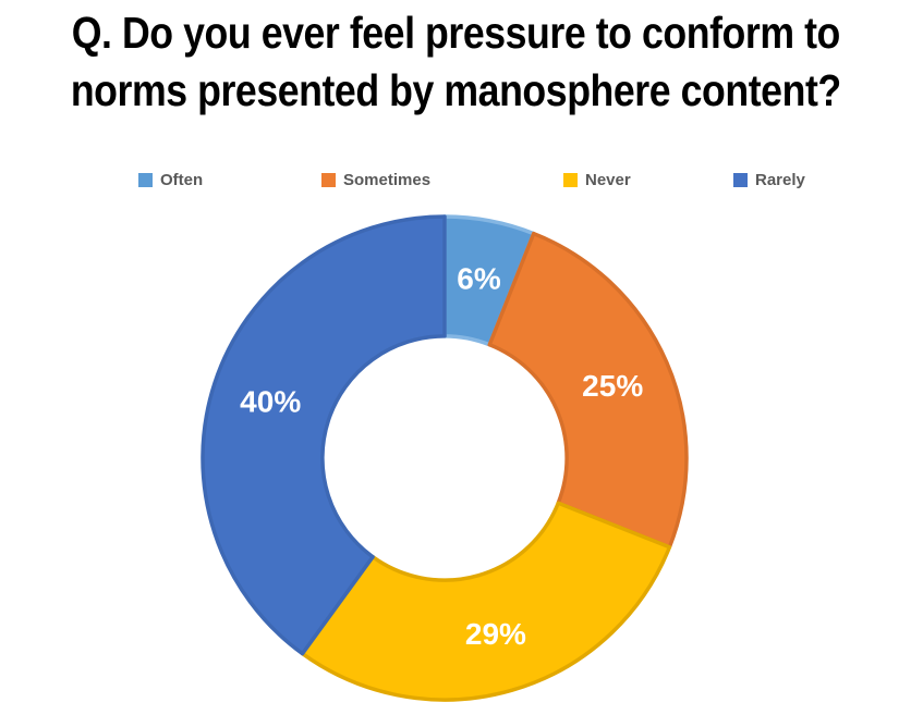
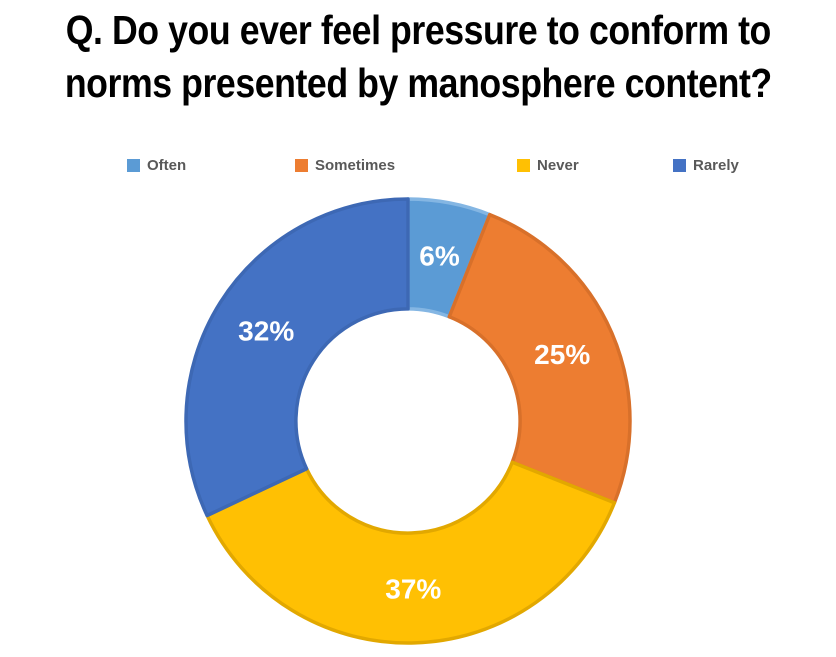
Never: 29% -> 37%
Rarely: 40% -> 32%
